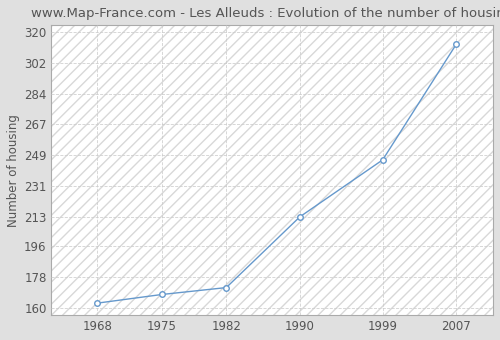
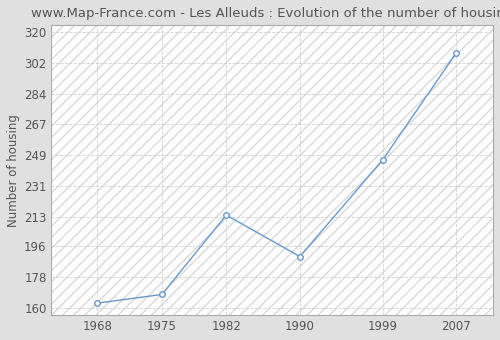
1982: 172 -> 214
1990: 213 -> 190
2007: 313 -> 308
